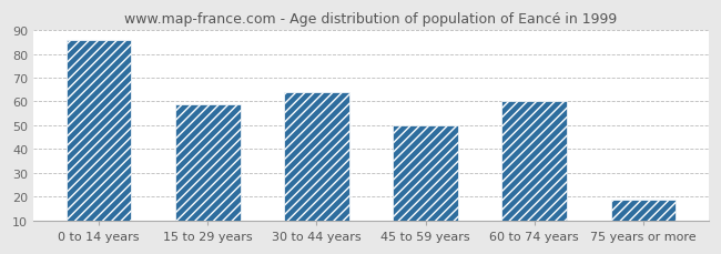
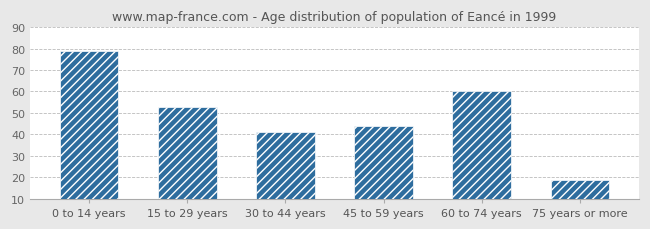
0 to 14 years: 86 -> 79
15 to 29 years: 59 -> 53
30 to 44 years: 64 -> 41
45 to 59 years: 50 -> 44
